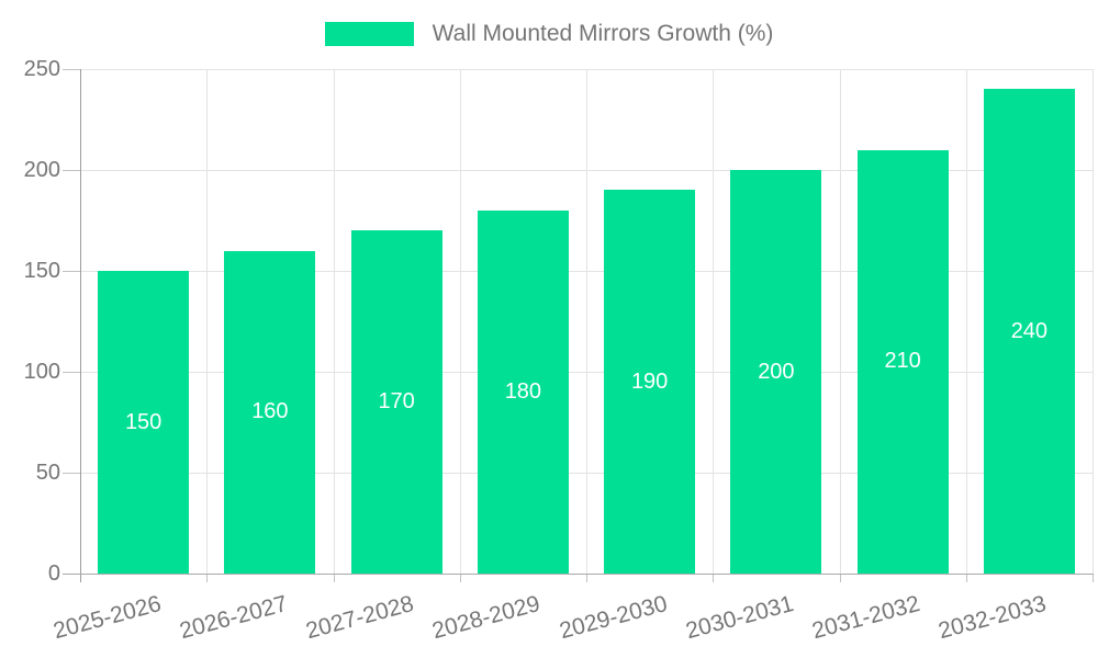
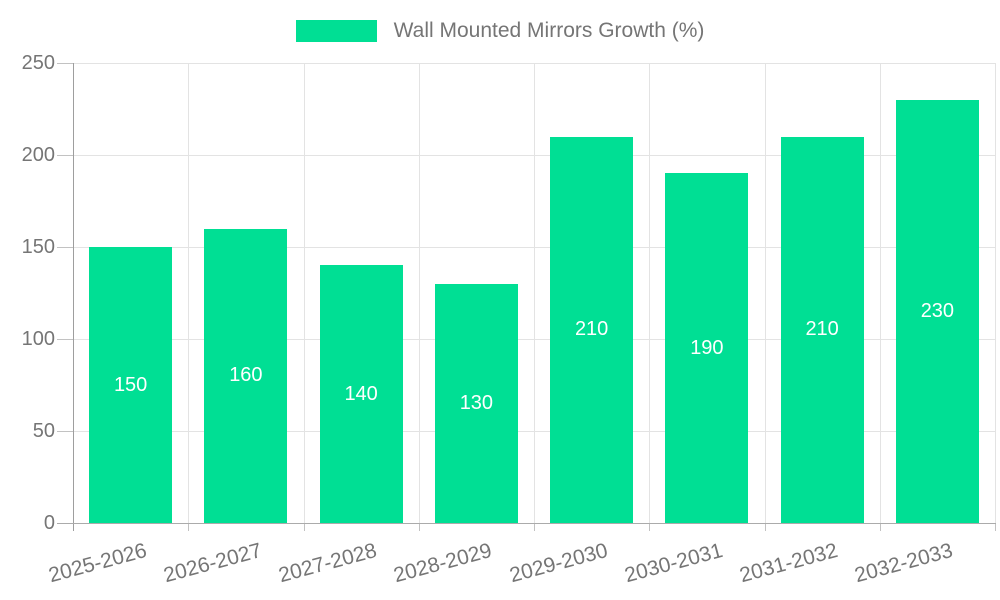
2027-2028: 170 -> 140
2028-2029: 180 -> 130
2029-2030: 190 -> 210
2030-2031: 200 -> 190
2032-2033: 240 -> 230
